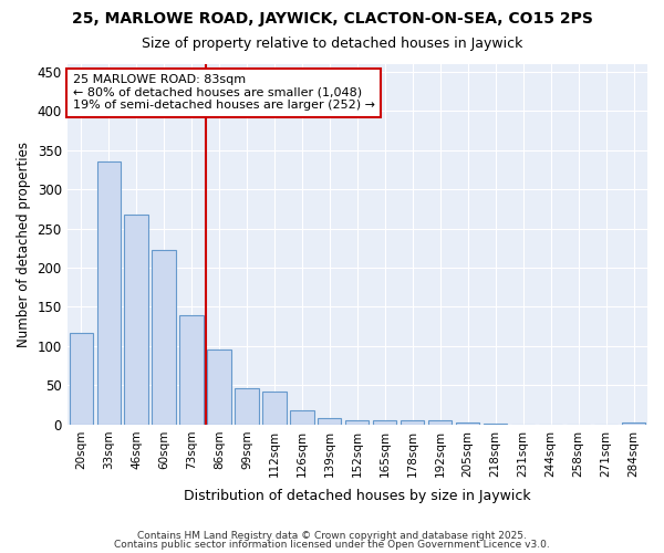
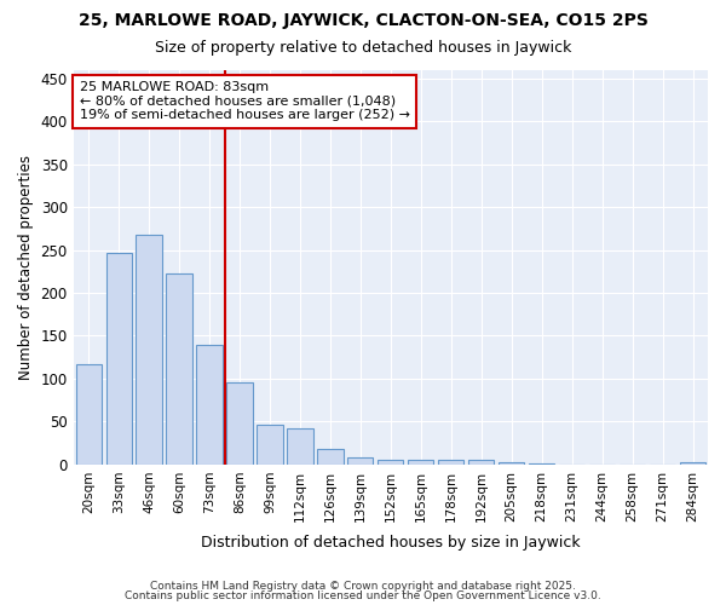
33sqm: 335 -> 246
